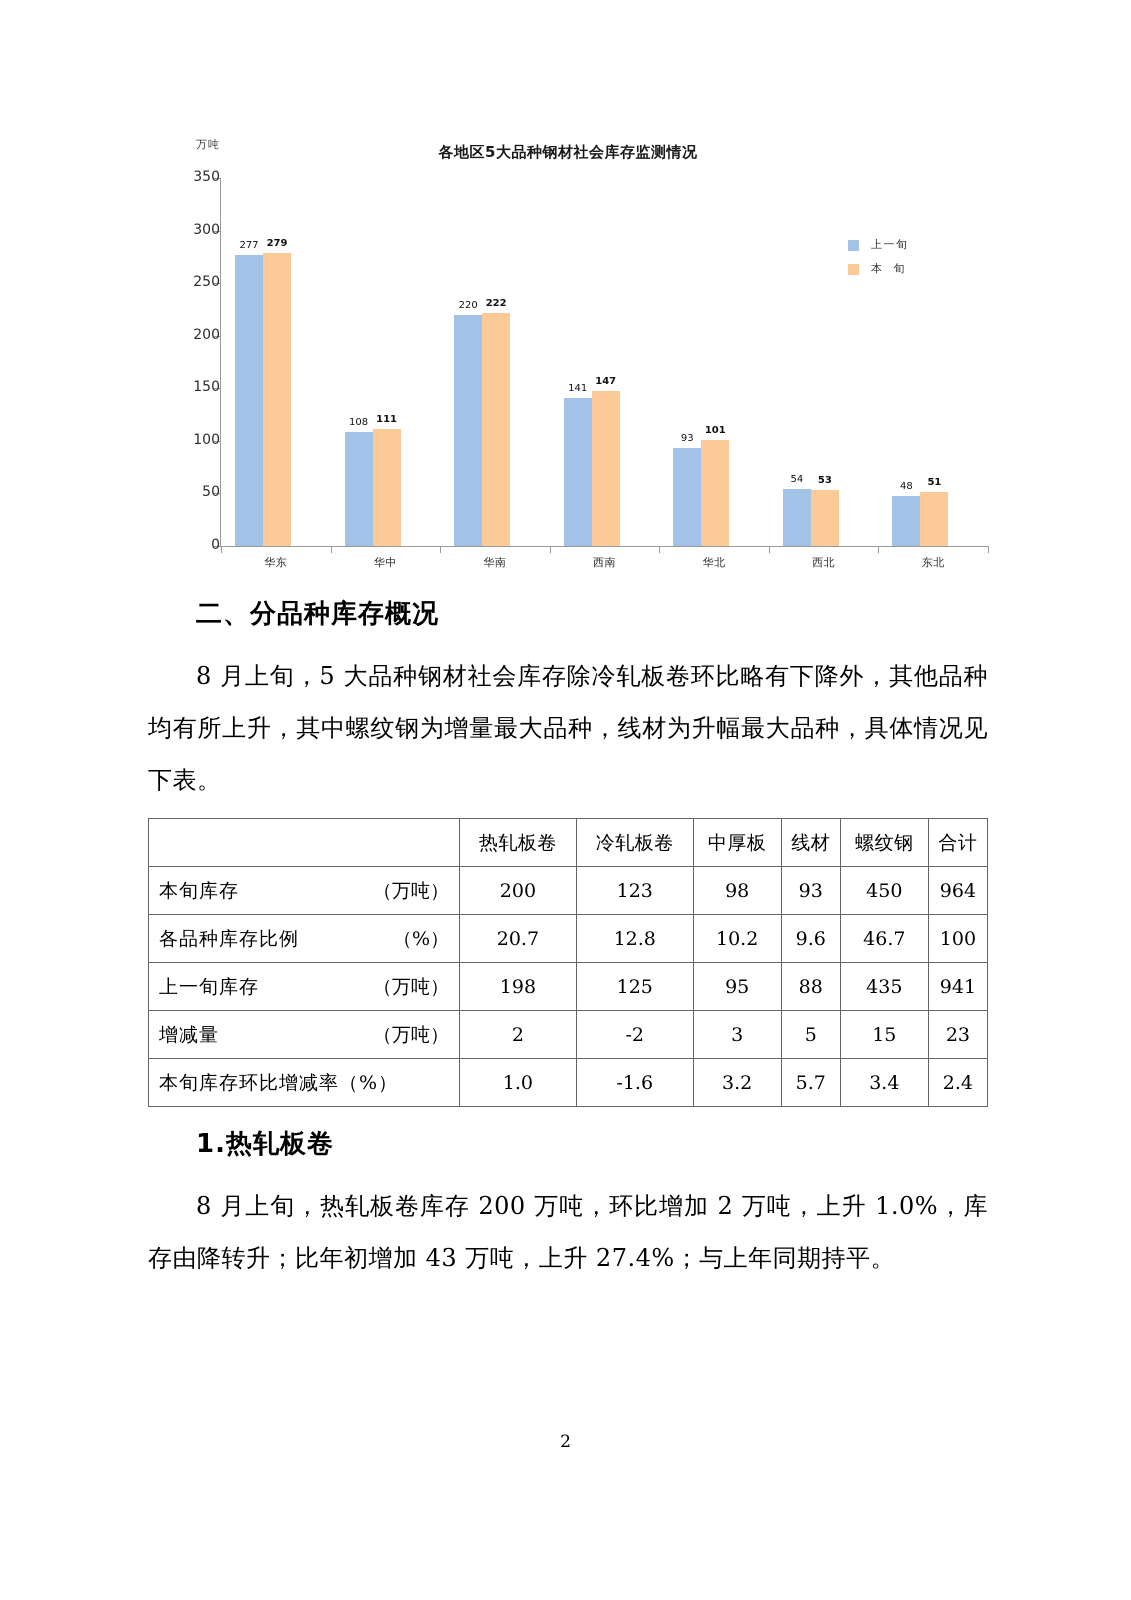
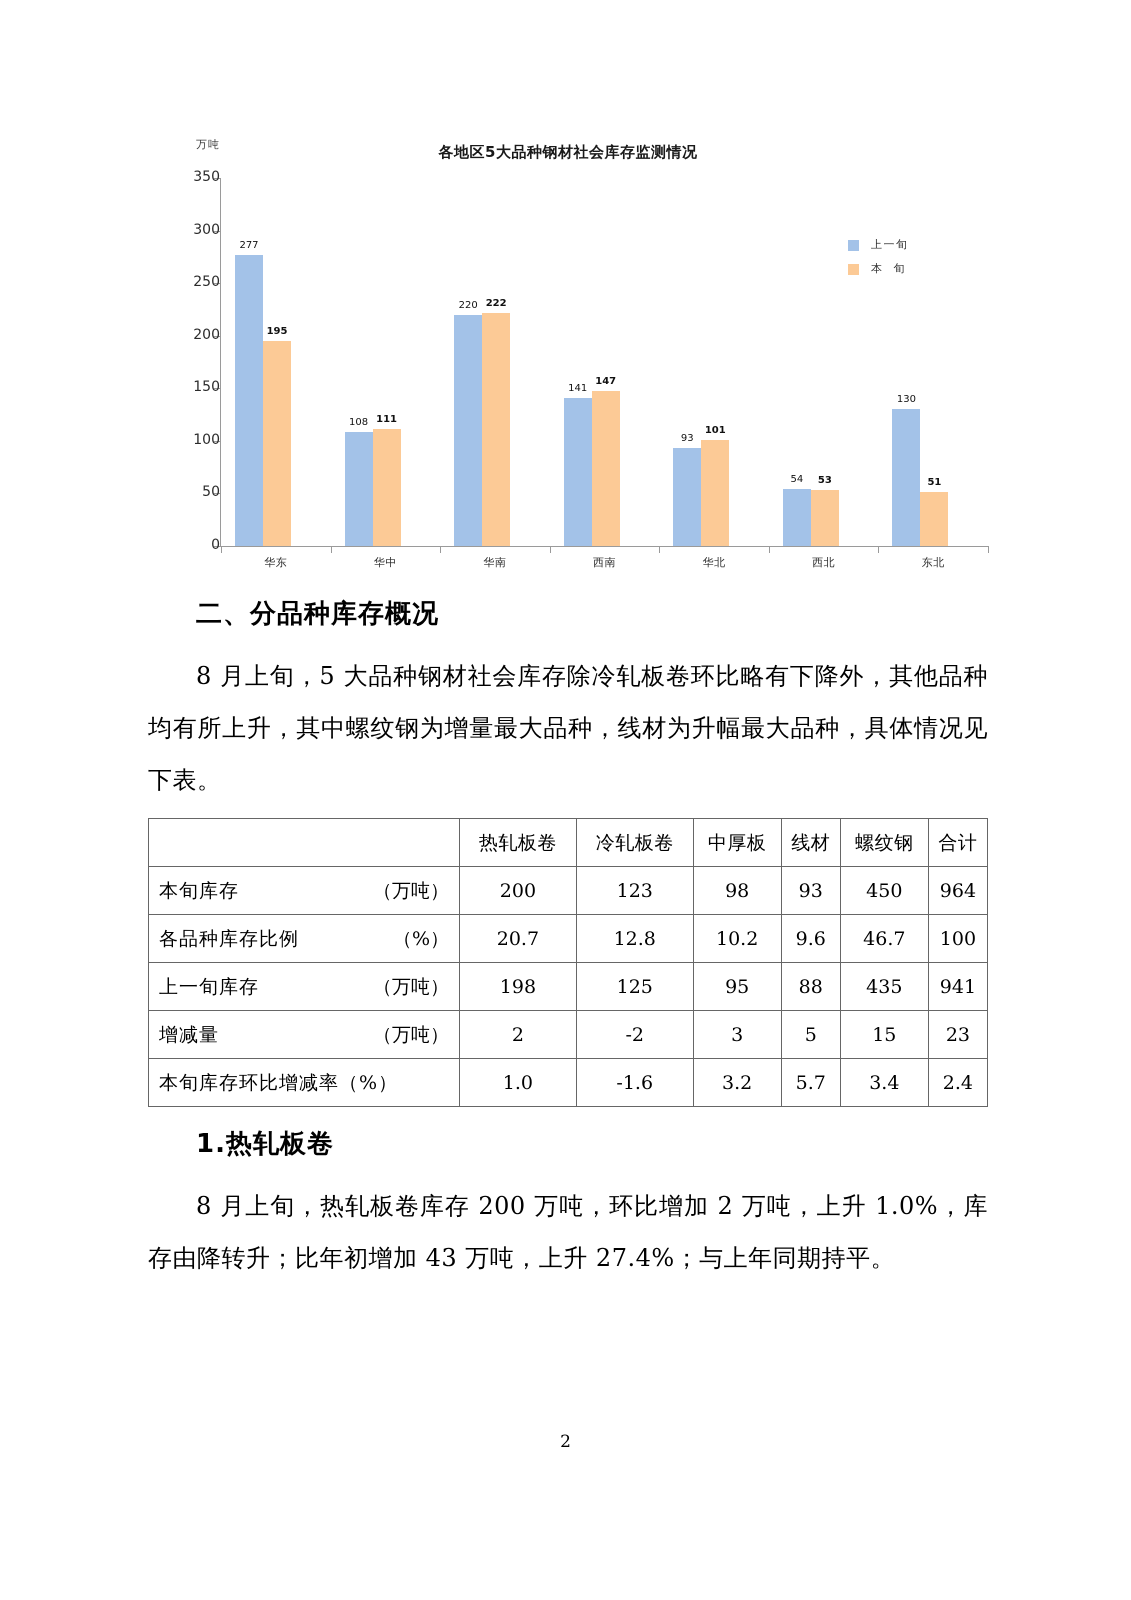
本 旬/华东: 279 -> 195
上一旬/东北: 48 -> 130
